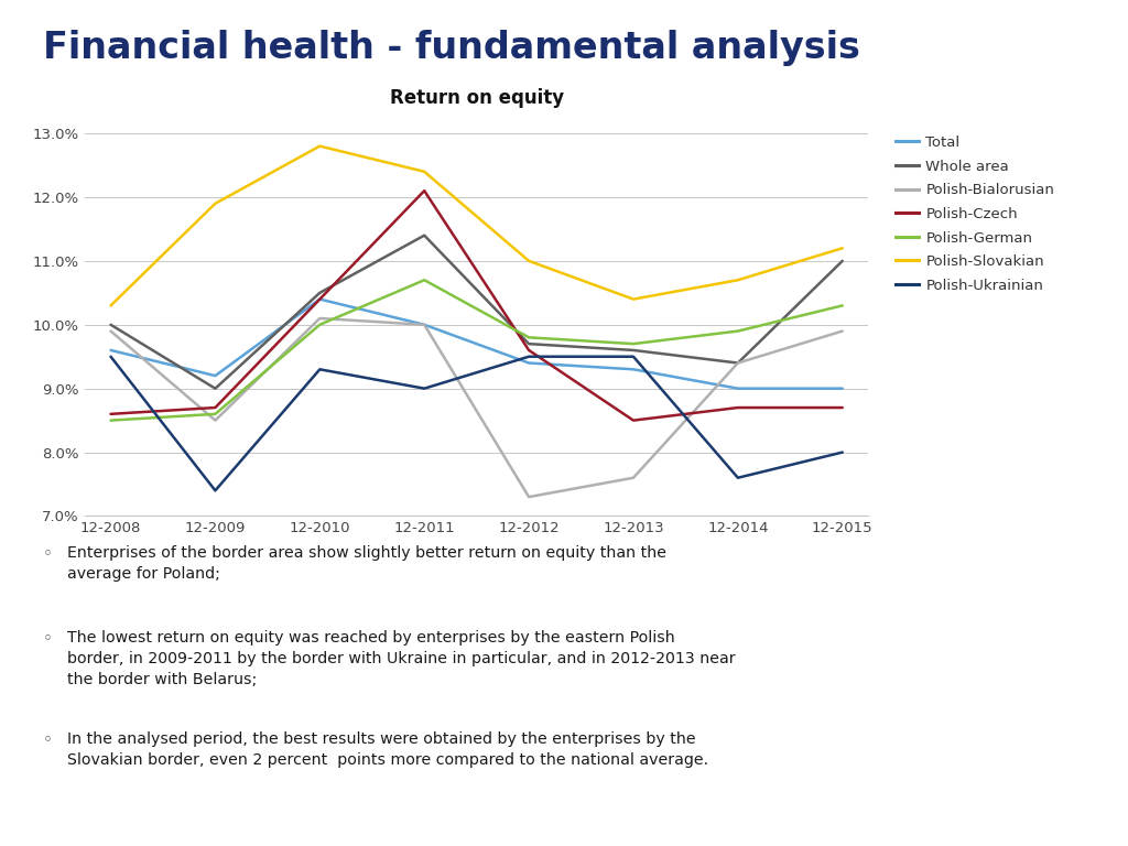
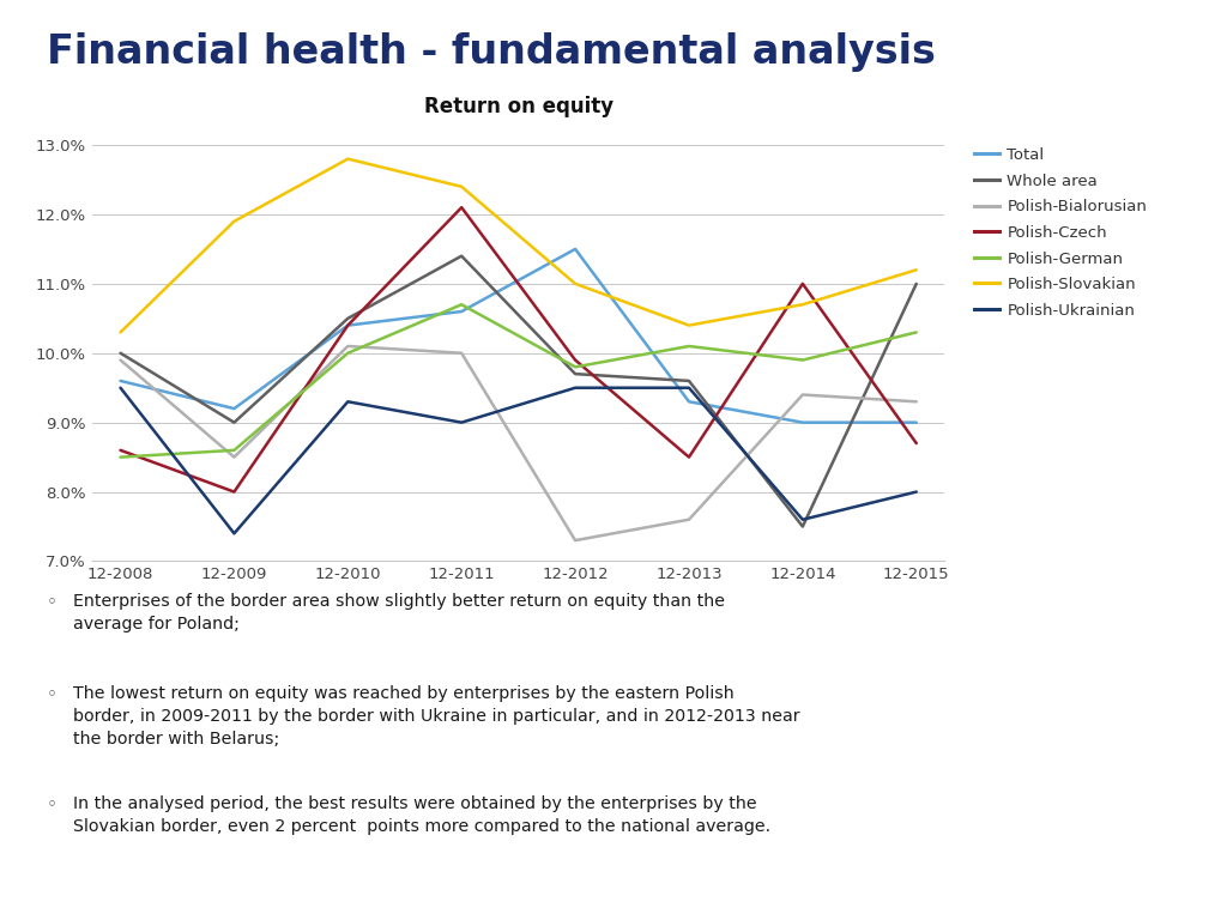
Polish-Czech/12-2009: 8.7% -> 8.0%
Total/12-2011: 10.0% -> 10.6%
Total/12-2012: 9.4% -> 11.5%
Polish-Czech/12-2012: 9.6% -> 9.9%
Polish-German/12-2013: 9.7% -> 10.1%
Whole area/12-2014: 9.4% -> 7.5%
Polish-Czech/12-2014: 8.7% -> 11.0%
Polish-Bialorusian/12-2015: 9.9% -> 9.3%
